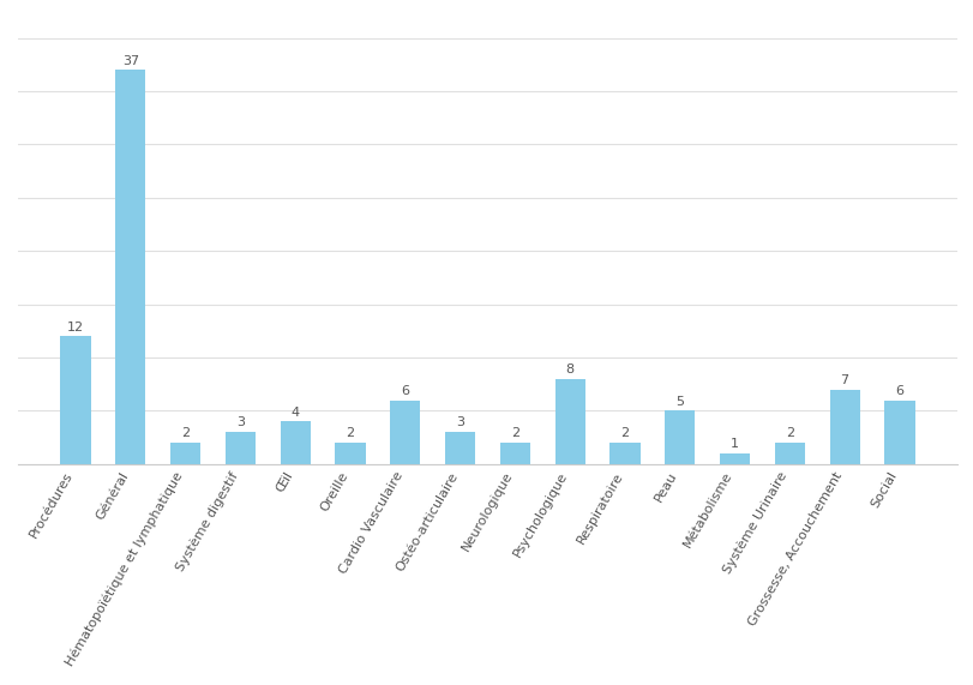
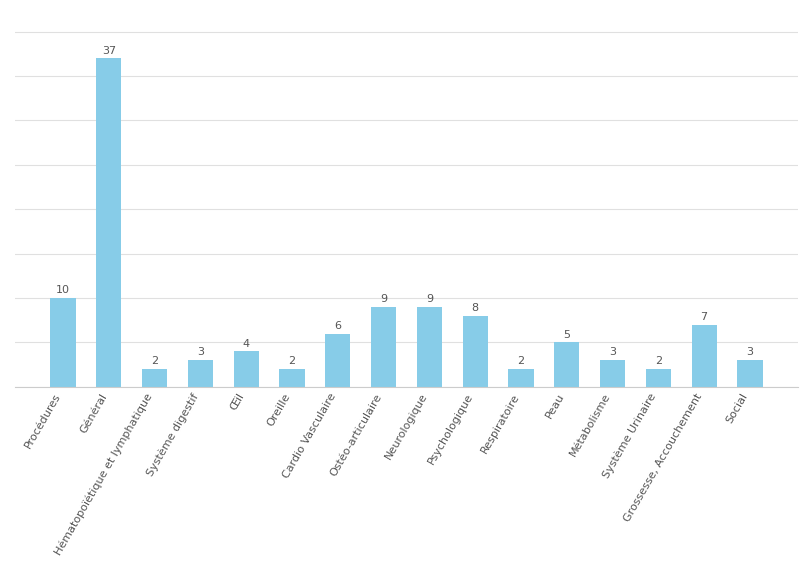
Procédures: 12 -> 10
Ostéo-articulaire: 3 -> 9
Neurologique: 2 -> 9
Métabolisme: 1 -> 3
Social: 6 -> 3
